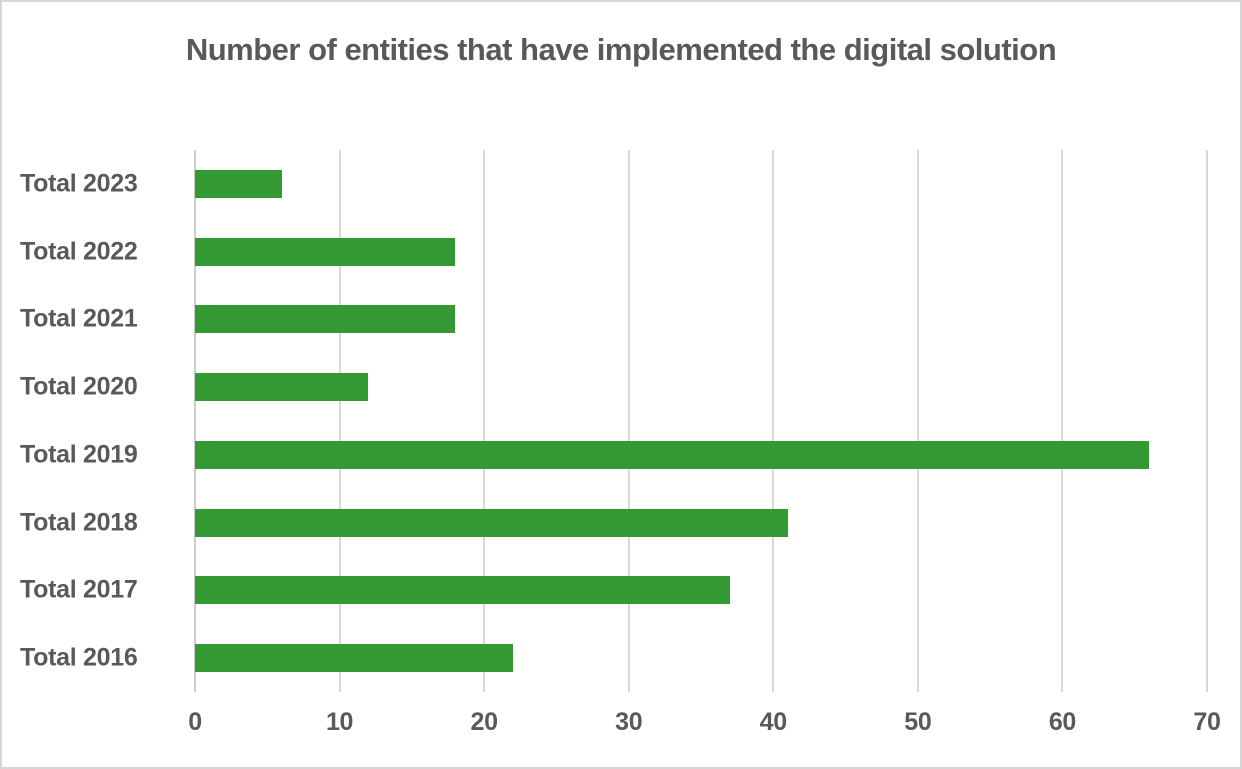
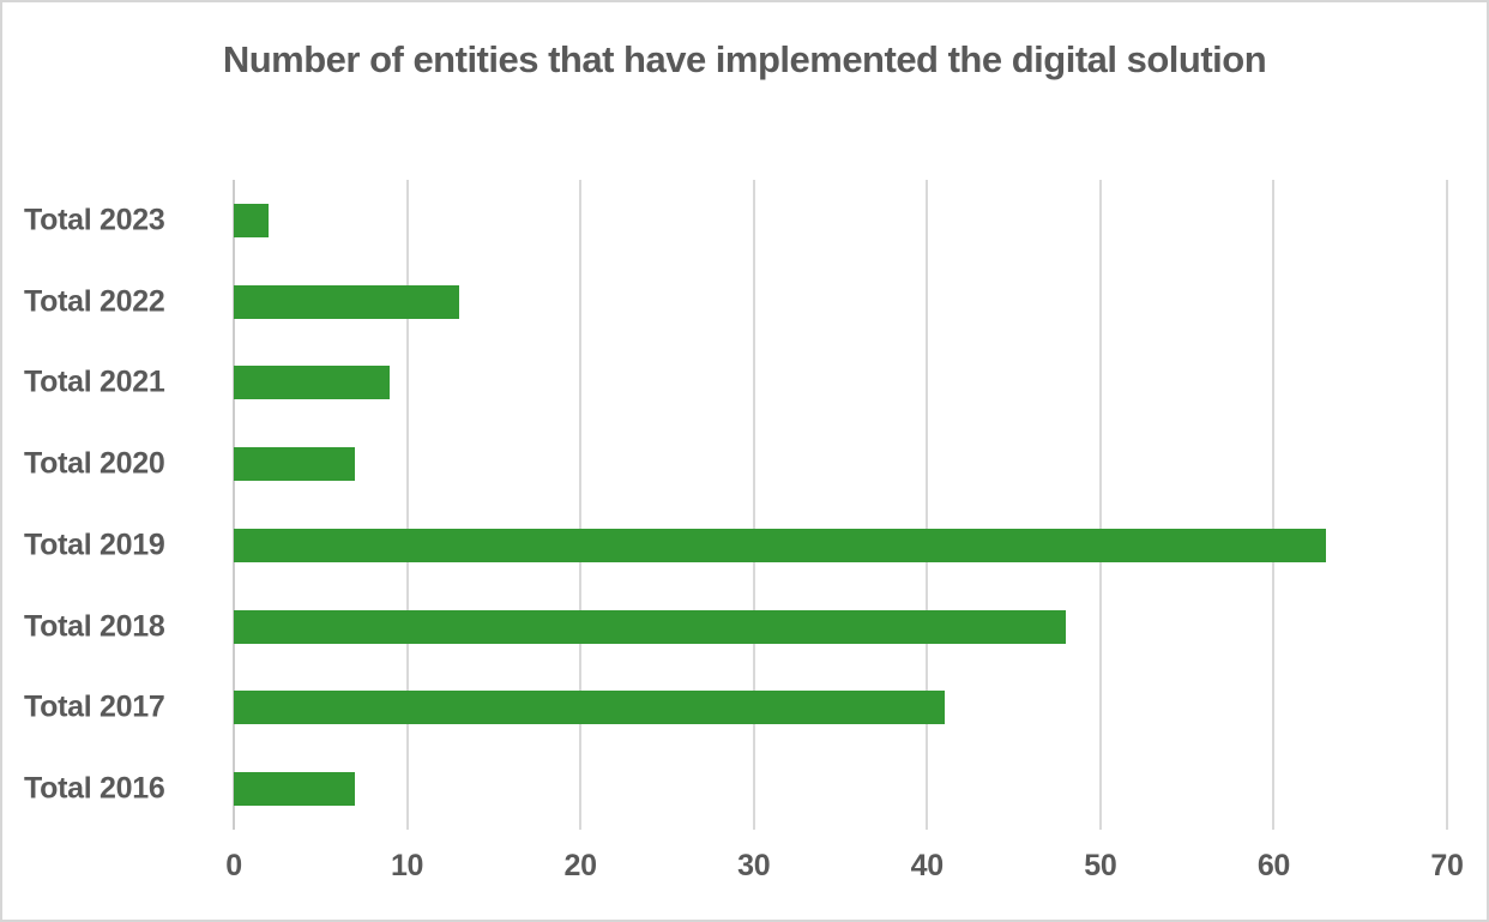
Total 2023: 6 -> 2
Total 2022: 18 -> 13
Total 2021: 18 -> 9
Total 2020: 12 -> 7
Total 2019: 66 -> 63
Total 2018: 41 -> 48
Total 2017: 37 -> 41
Total 2016: 22 -> 7
